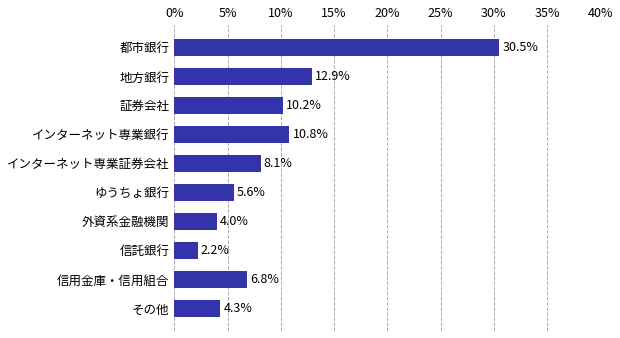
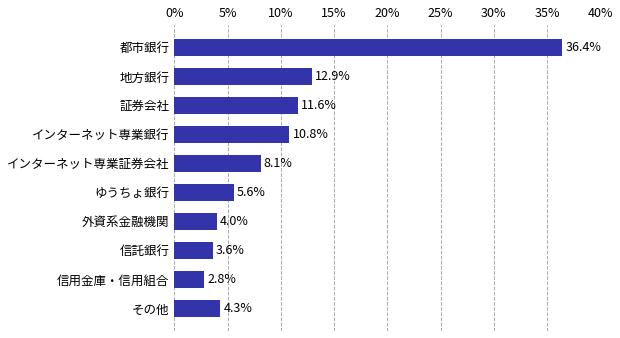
都市銀行: 30.5% -> 36.4%
証券会社: 10.2% -> 11.6%
信託銀行: 2.2% -> 3.6%
信用金庫・信用組合: 6.8% -> 2.8%
